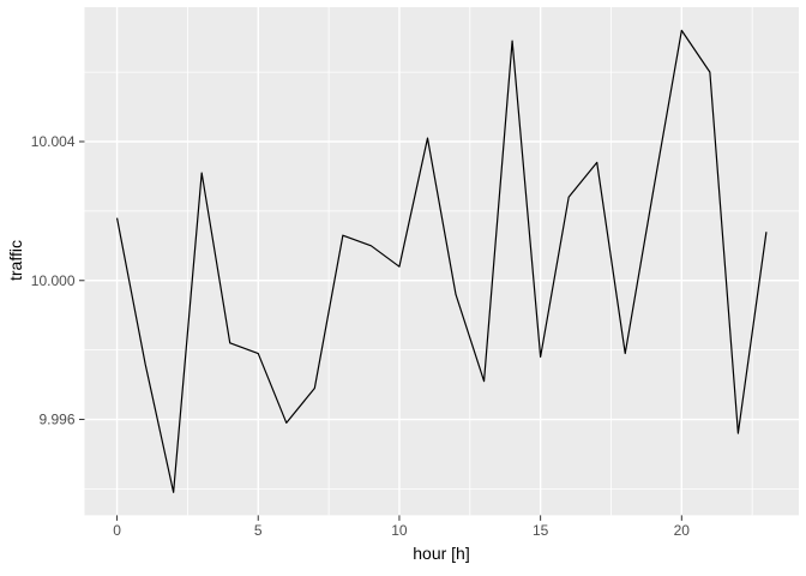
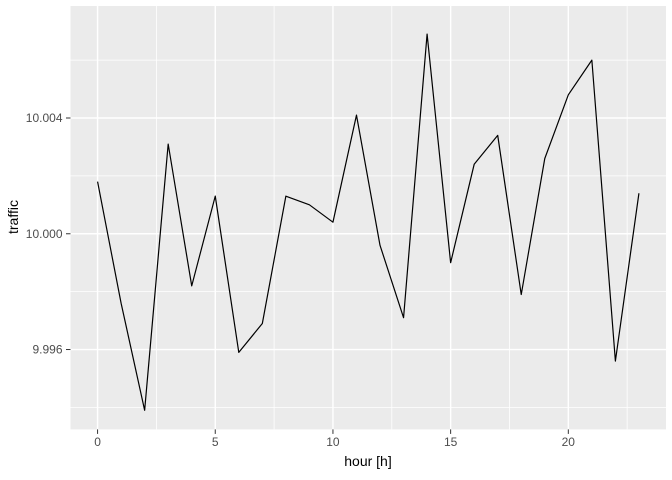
5: 9.9979 -> 10.0013
15: 9.9978 -> 9.9990
20: 10.0072 -> 10.0048
